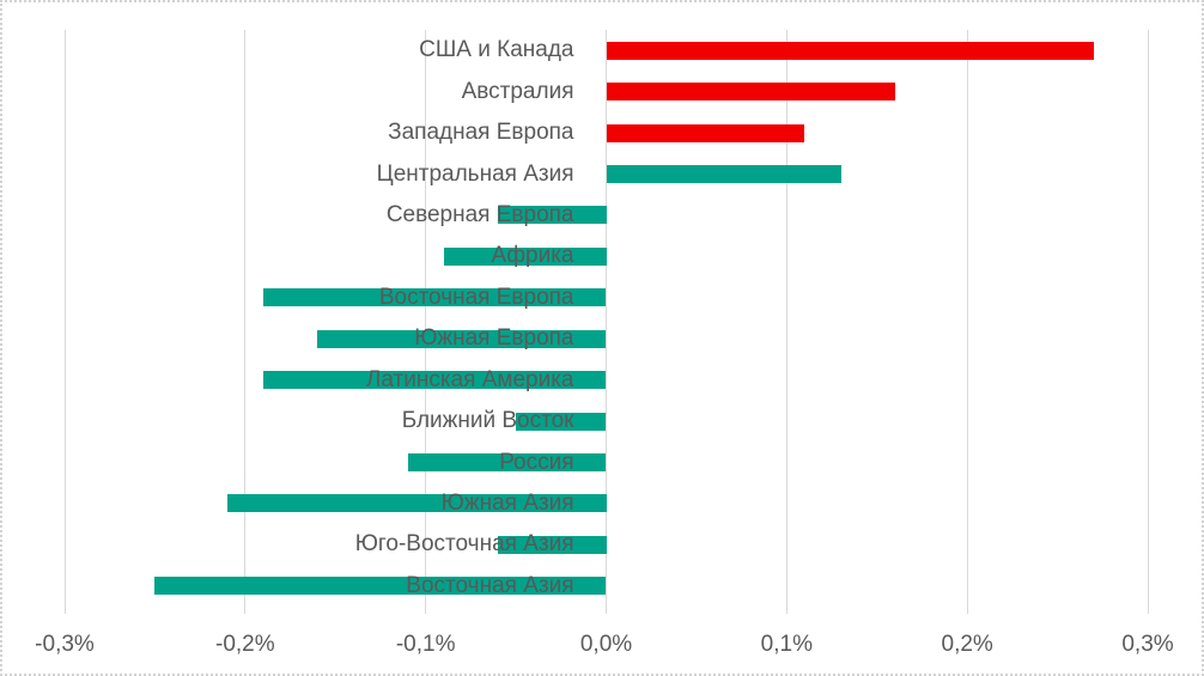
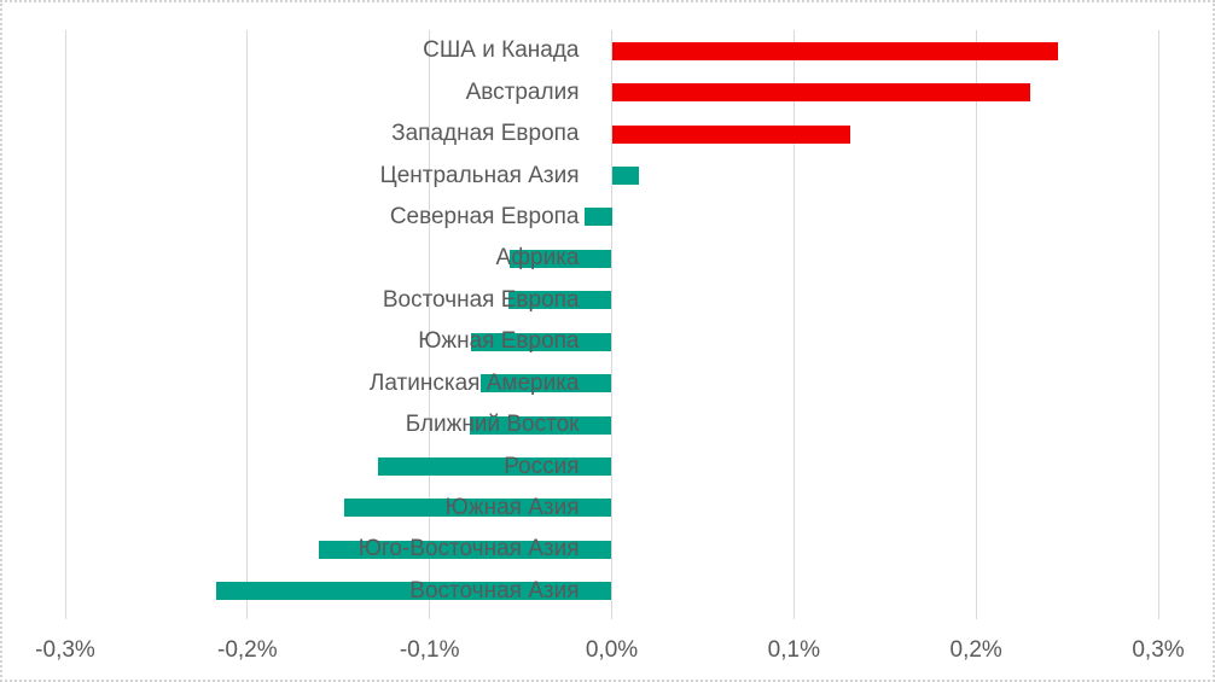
США и Канада: 0,27% -> 0,24%
Австралия: 0,16% -> 0,23%
Западная Европа: 0,11% -> 0,13%
Центральная Азия: 0,13% -> 0,01%
Северная Европа: -0,06% -> -0,01%
Африка: -0,09% -> -0,06%
Восточная Европа: -0,19% -> -0,06%
Южная Европа: -0,16% -> -0,08%
Латинская Америка: -0,19% -> -0,07%
Ближний Восток: -0,05% -> -0,08%
Россия: -0,11% -> -0,13%
Южная Азия: -0,21% -> -0,15%
Юго-Восточная Азия: -0,06% -> -0,16%
Восточная Азия: -0,25% -> -0,22%
